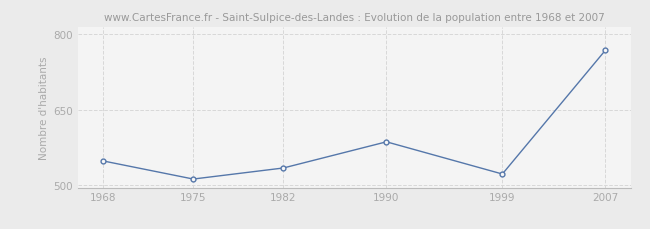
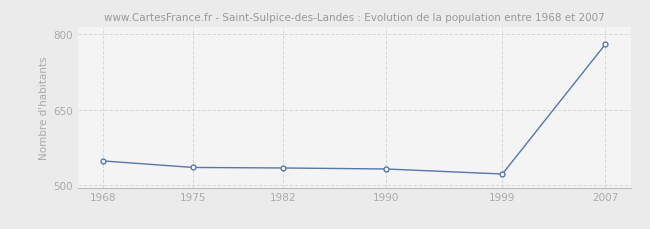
1975: 512 -> 535
1990: 586 -> 532
2007: 768 -> 780
